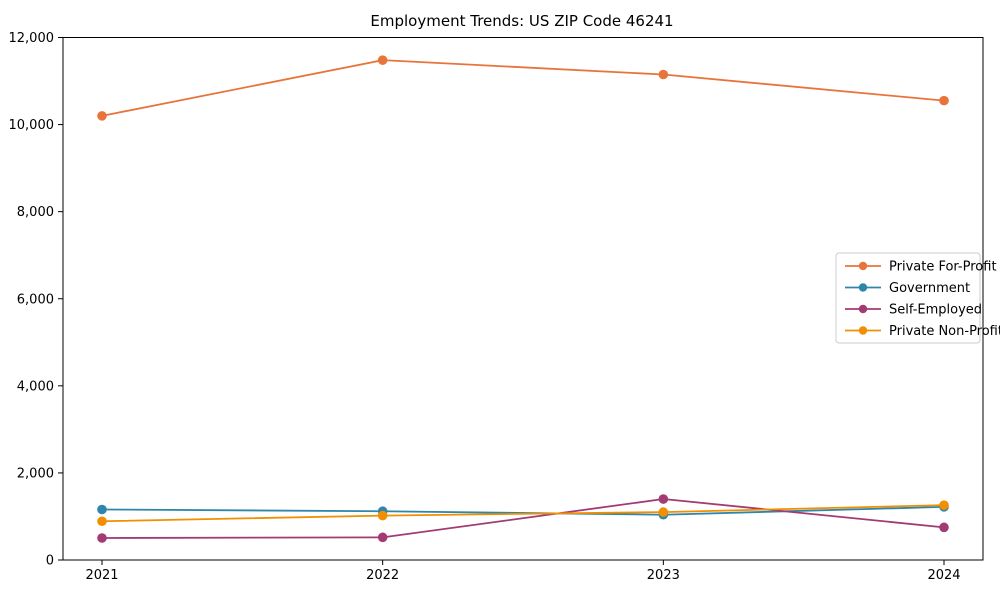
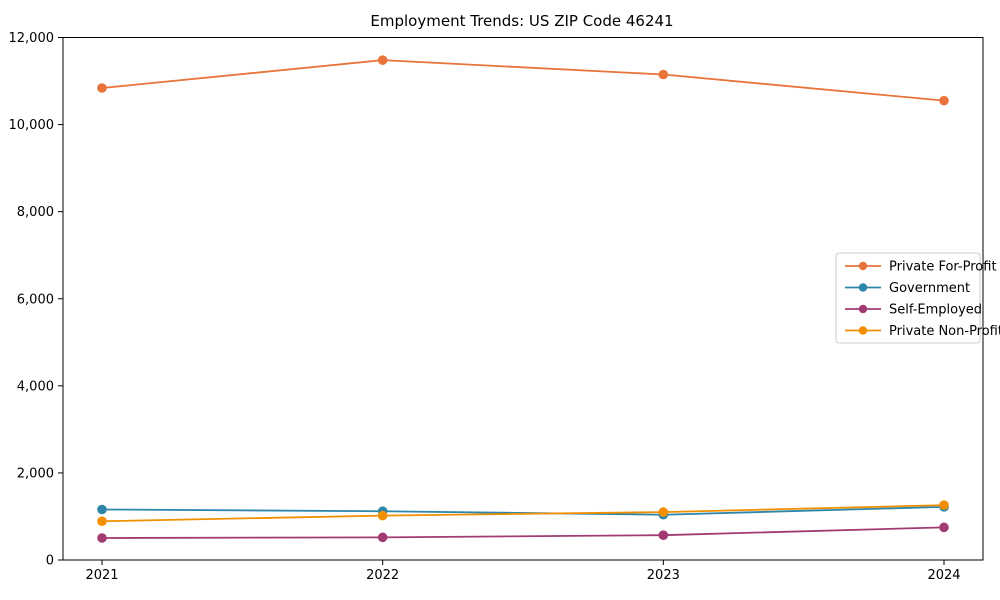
Private For-Profit/2021: 10200 -> 10800
Self-Employed/2023: 1400 -> 600
